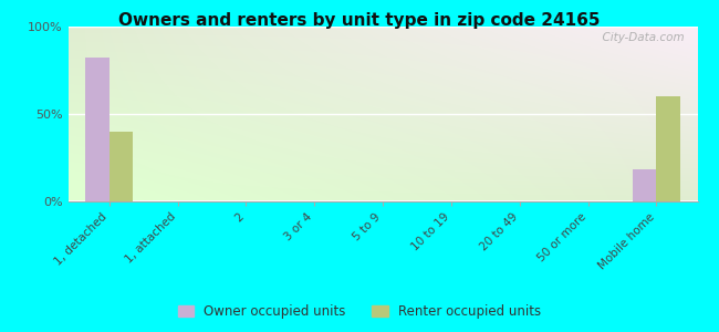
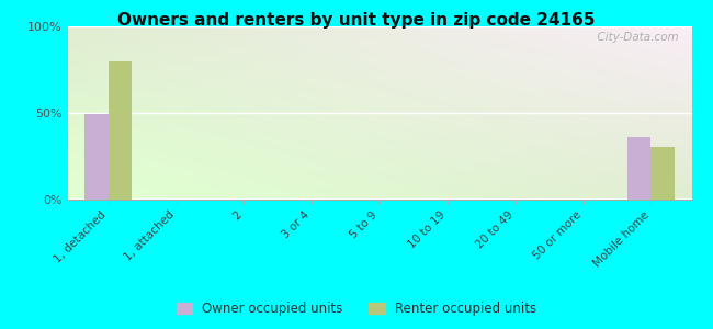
Owner occupied units/1, detached: 82% -> 49%
Renter occupied units/1, detached: 40% -> 80%
Owner occupied units/Mobile home: 18% -> 36%
Renter occupied units/Mobile home: 60% -> 30%
